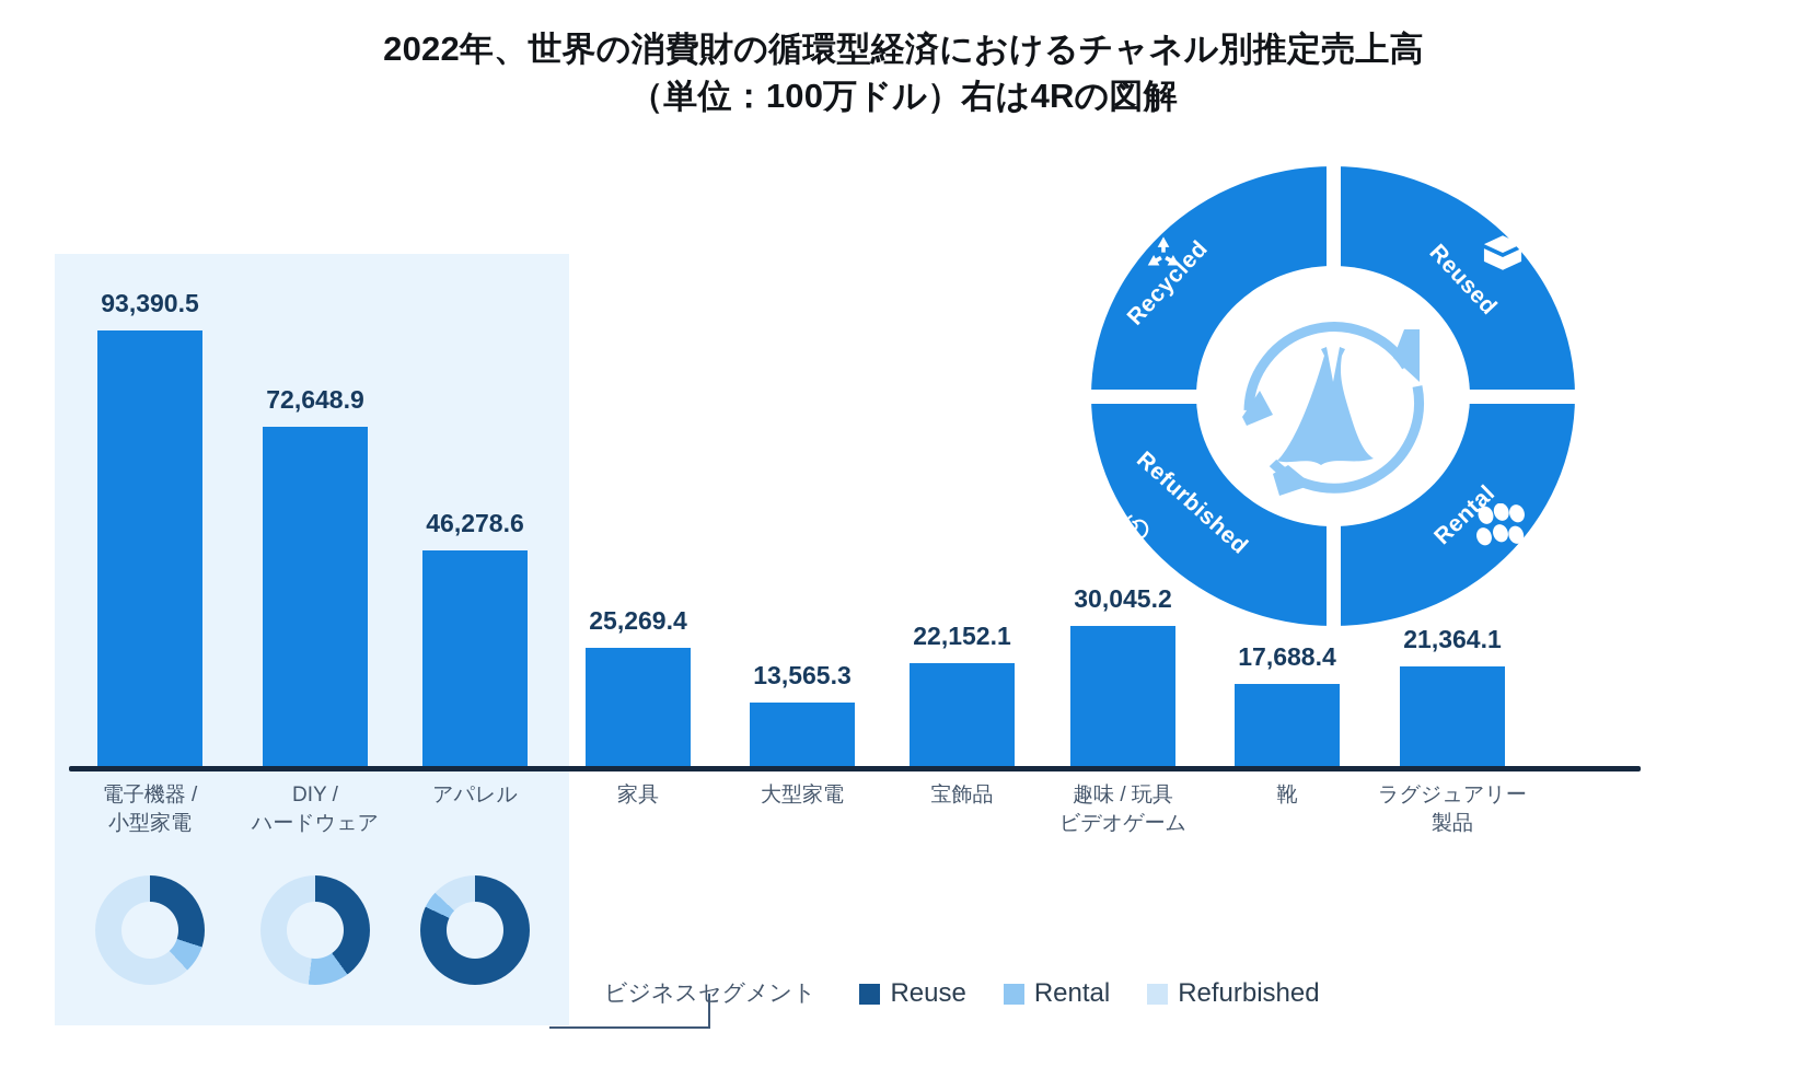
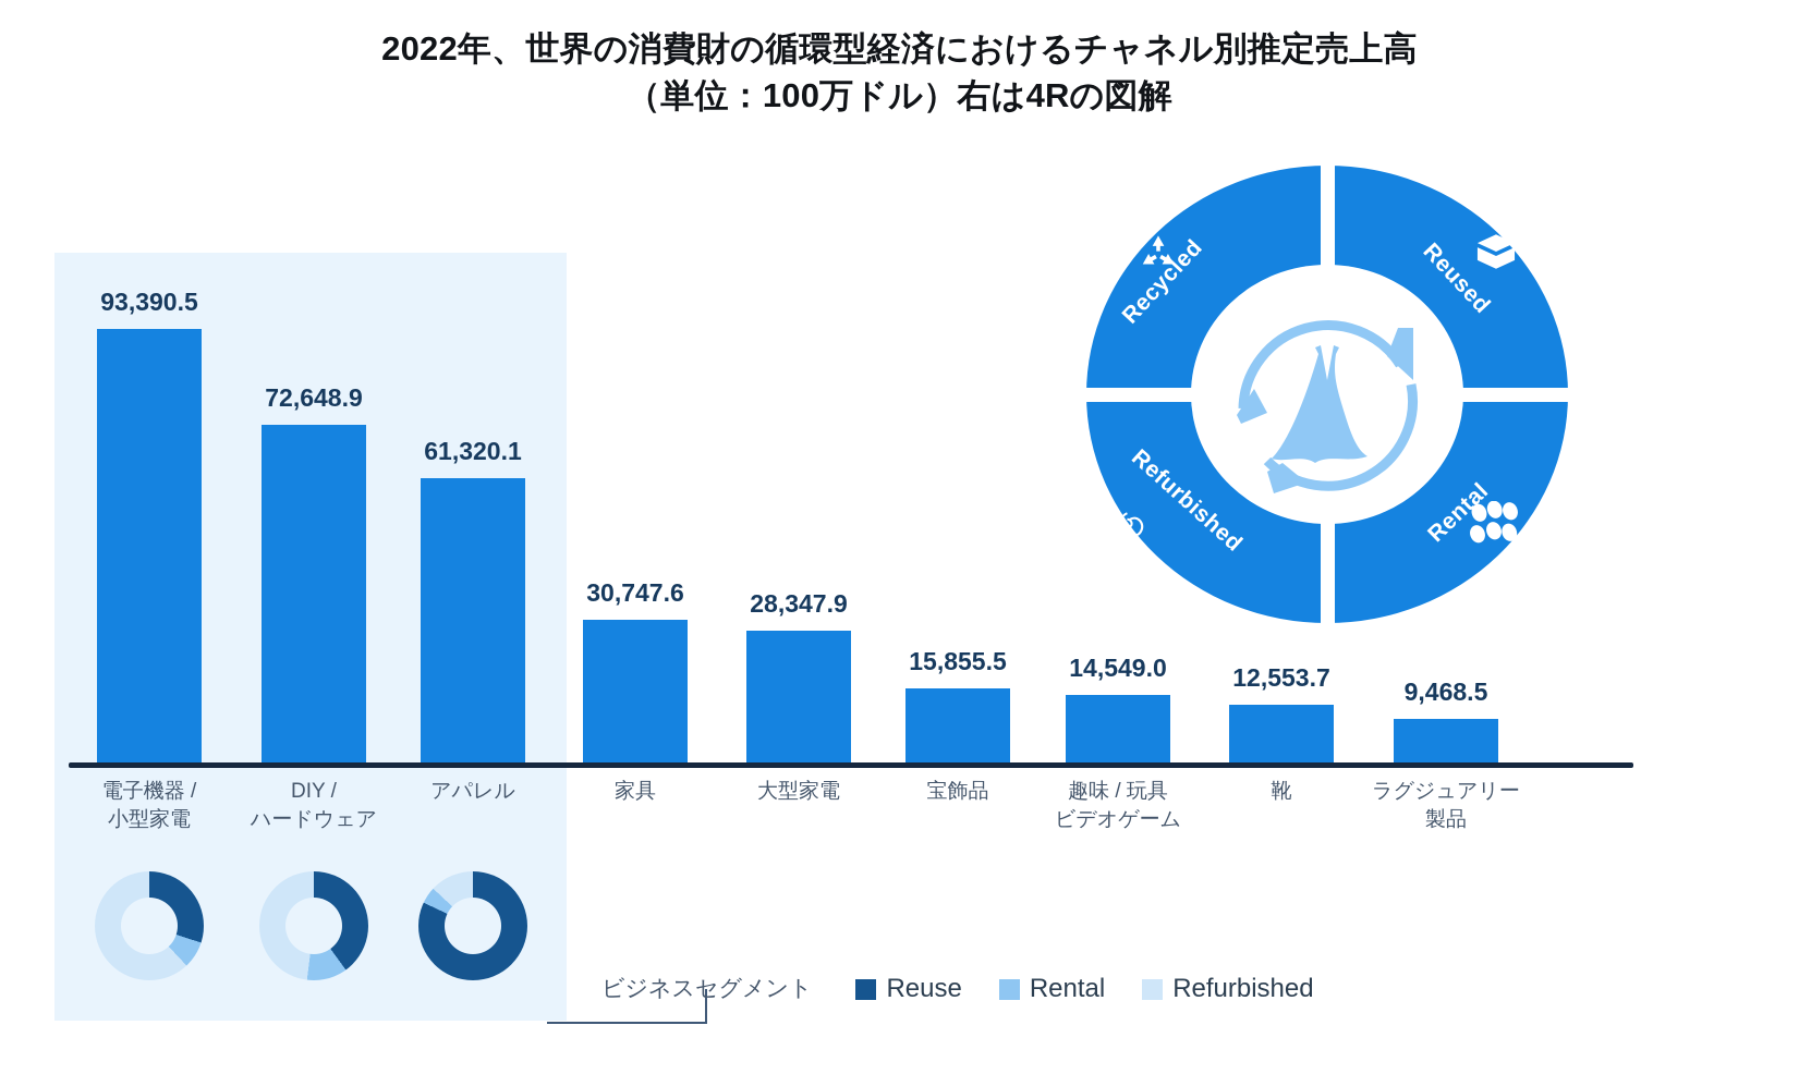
アパレル: 46,278.6 -> 61,320.1
家具: 25,269.4 -> 30,747.6
大型家電: 13,565.3 -> 28,347.9
宝飾品: 22,152.1 -> 15,855.5
趣味 / 玩具 ビデオゲーム: 30,045.2 -> 14,549.0
靴: 17,688.4 -> 12,553.7
ラグジュアリー 製品: 21,364.1 -> 9,468.5
